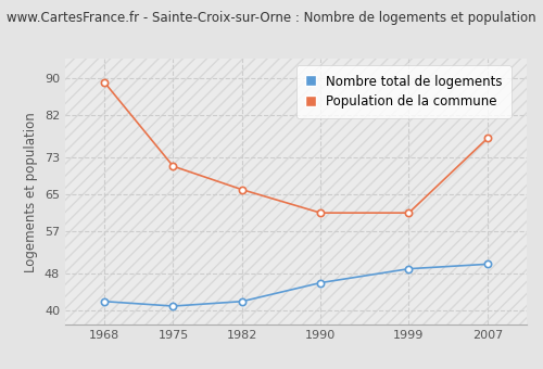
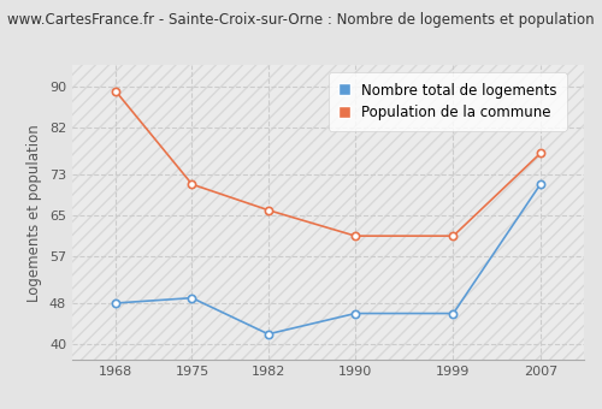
Nombre total de logements/1968: 42 -> 48
Nombre total de logements/1975: 41 -> 49
Nombre total de logements/1999: 49 -> 46
Nombre total de logements/2007: 50 -> 71
